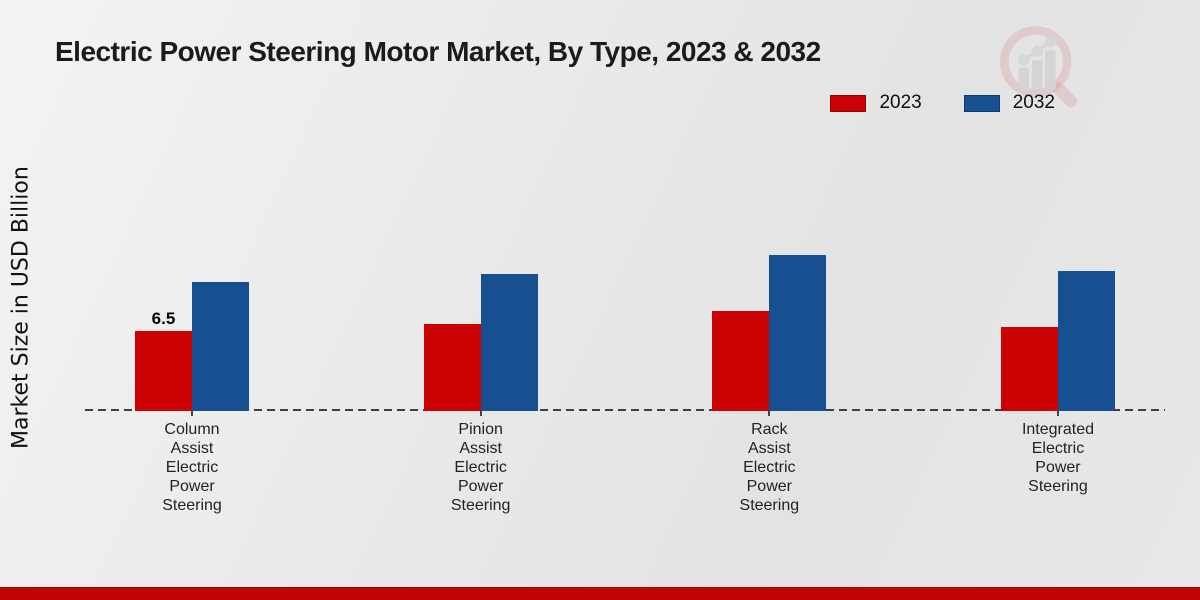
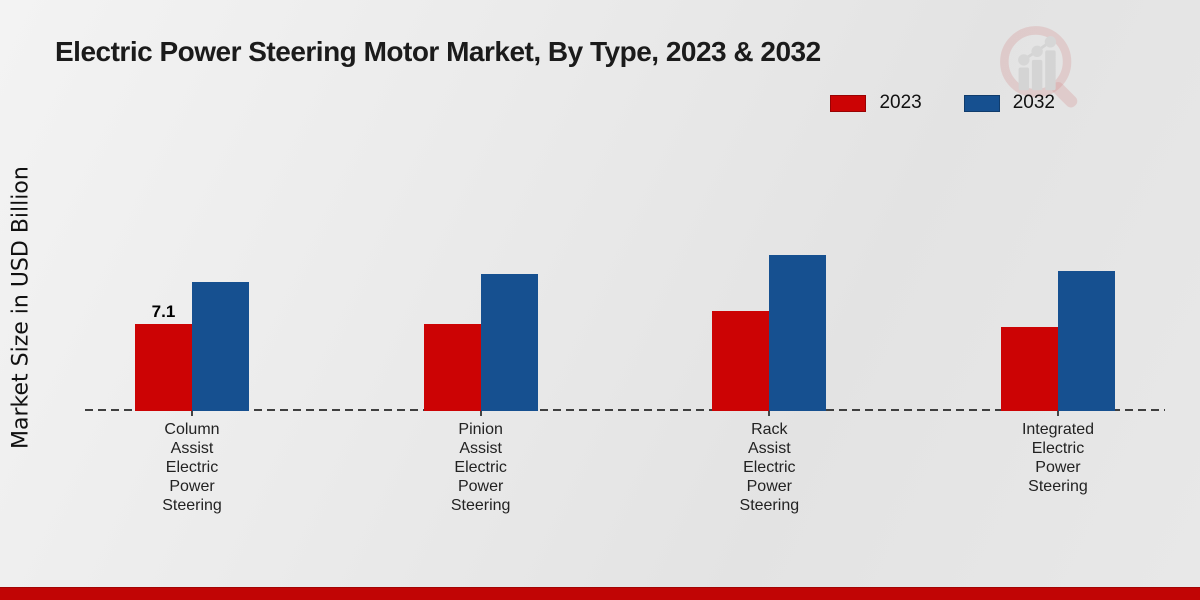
2023/Column Assist Electric Power Steering: 6.5 -> 7.1
